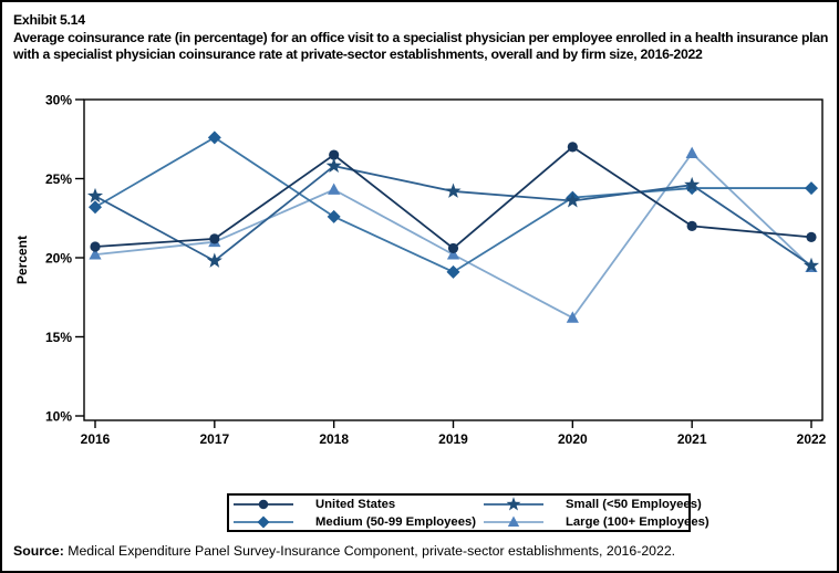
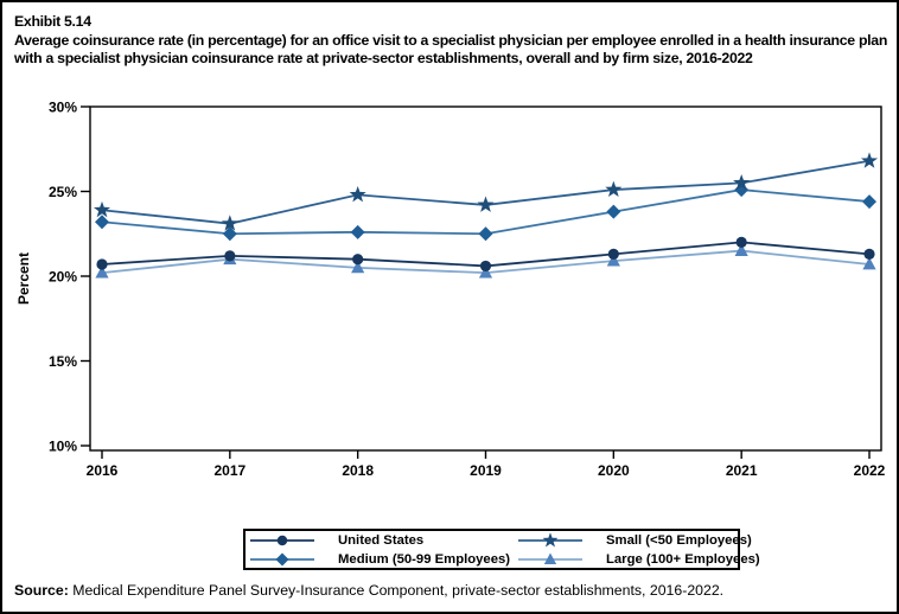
Small (<50 Employees)/2017: 19.8% -> 23.1%
Medium (50-99 Employees)/2017: 27.6% -> 22.5%
United States/2018: 26.5% -> 21.0%
Small (<50 Employees)/2018: 25.8% -> 24.8%
Large (100+ Employees)/2018: 24.3% -> 20.5%
Medium (50-99 Employees)/2019: 19.1% -> 22.5%
United States/2020: 27.0% -> 21.3%
Small (<50 Employees)/2020: 23.6% -> 25.1%
Large (100+ Employees)/2020: 16.2% -> 20.9%
Small (<50 Employees)/2021: 24.6% -> 25.5%
Medium (50-99 Employees)/2021: 24.4% -> 25.1%
Large (100+ Employees)/2021: 26.6% -> 21.5%
Small (<50 Employees)/2022: 19.5% -> 26.8%
Large (100+ Employees)/2022: 19.4% -> 20.7%
